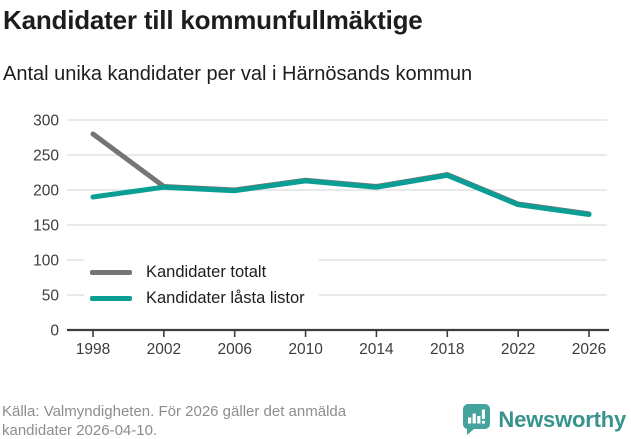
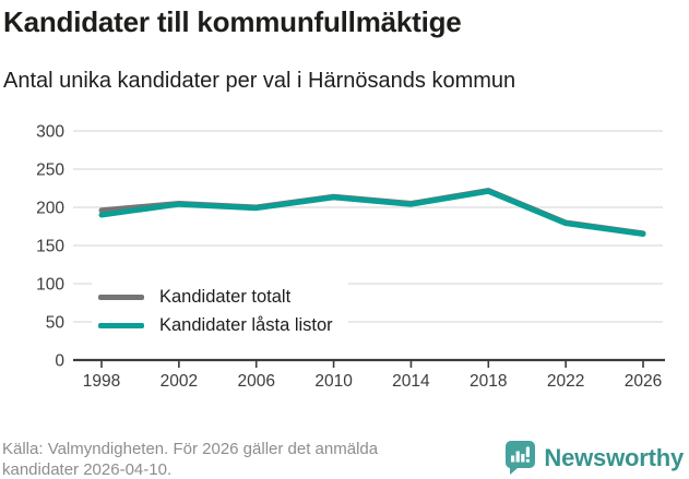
Kandidater totalt/1998: 280 -> 200
